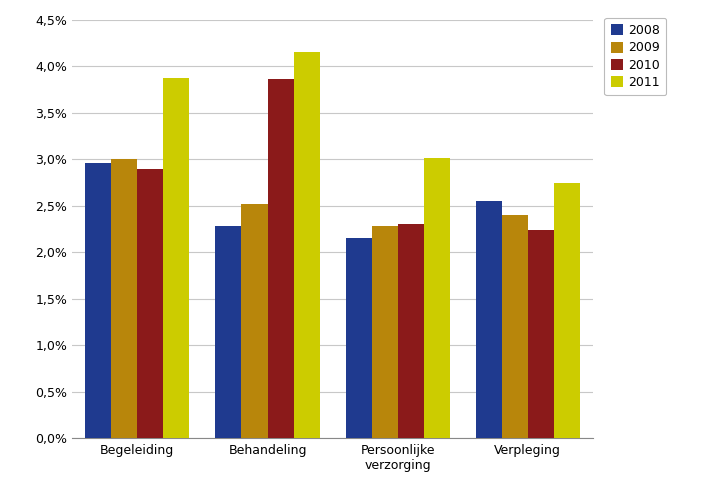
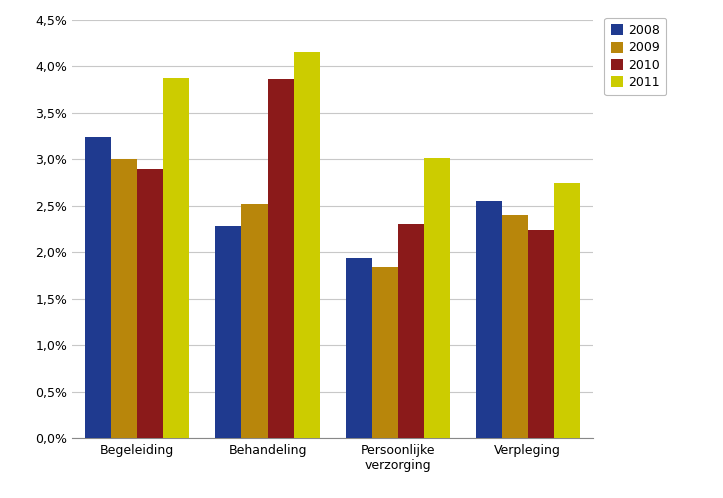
2008/Begeleiding: 2,96% -> 3,24%
2008/Persoonlijke verzorging: 2,15% -> 1,94%
2009/Persoonlijke verzorging: 2,28% -> 1,84%
